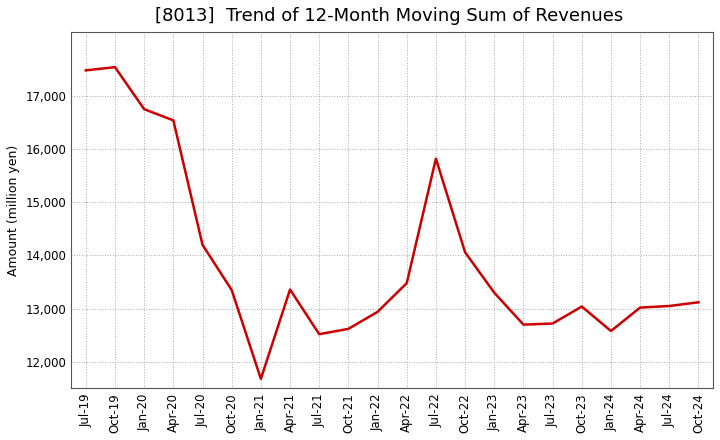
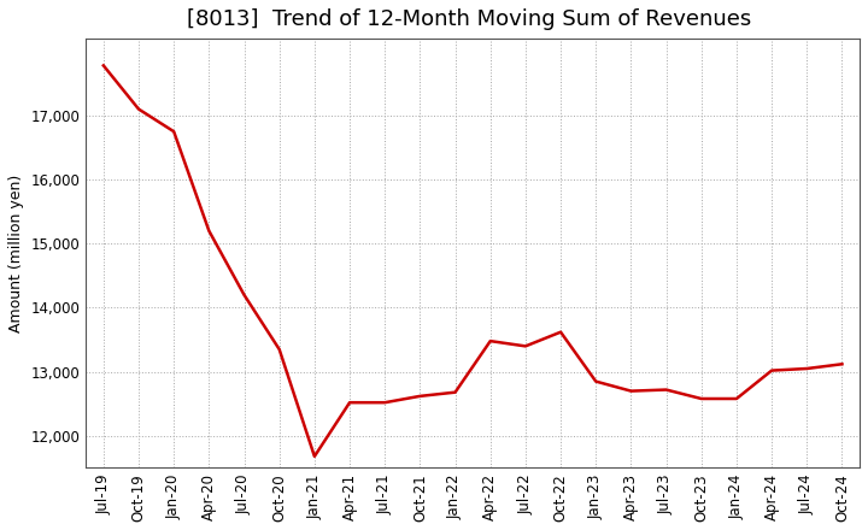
Jul-19: 17,480 -> 17,780
Oct-19: 17,540 -> 17,100
Apr-20: 16,540 -> 15,200
Apr-21: 13,360 -> 12,520
Jan-22: 12,940 -> 12,680
Jul-22: 15,820 -> 13,400
Oct-22: 14,060 -> 13,620
Jan-23: 13,300 -> 12,850
Oct-23: 13,040 -> 12,580
